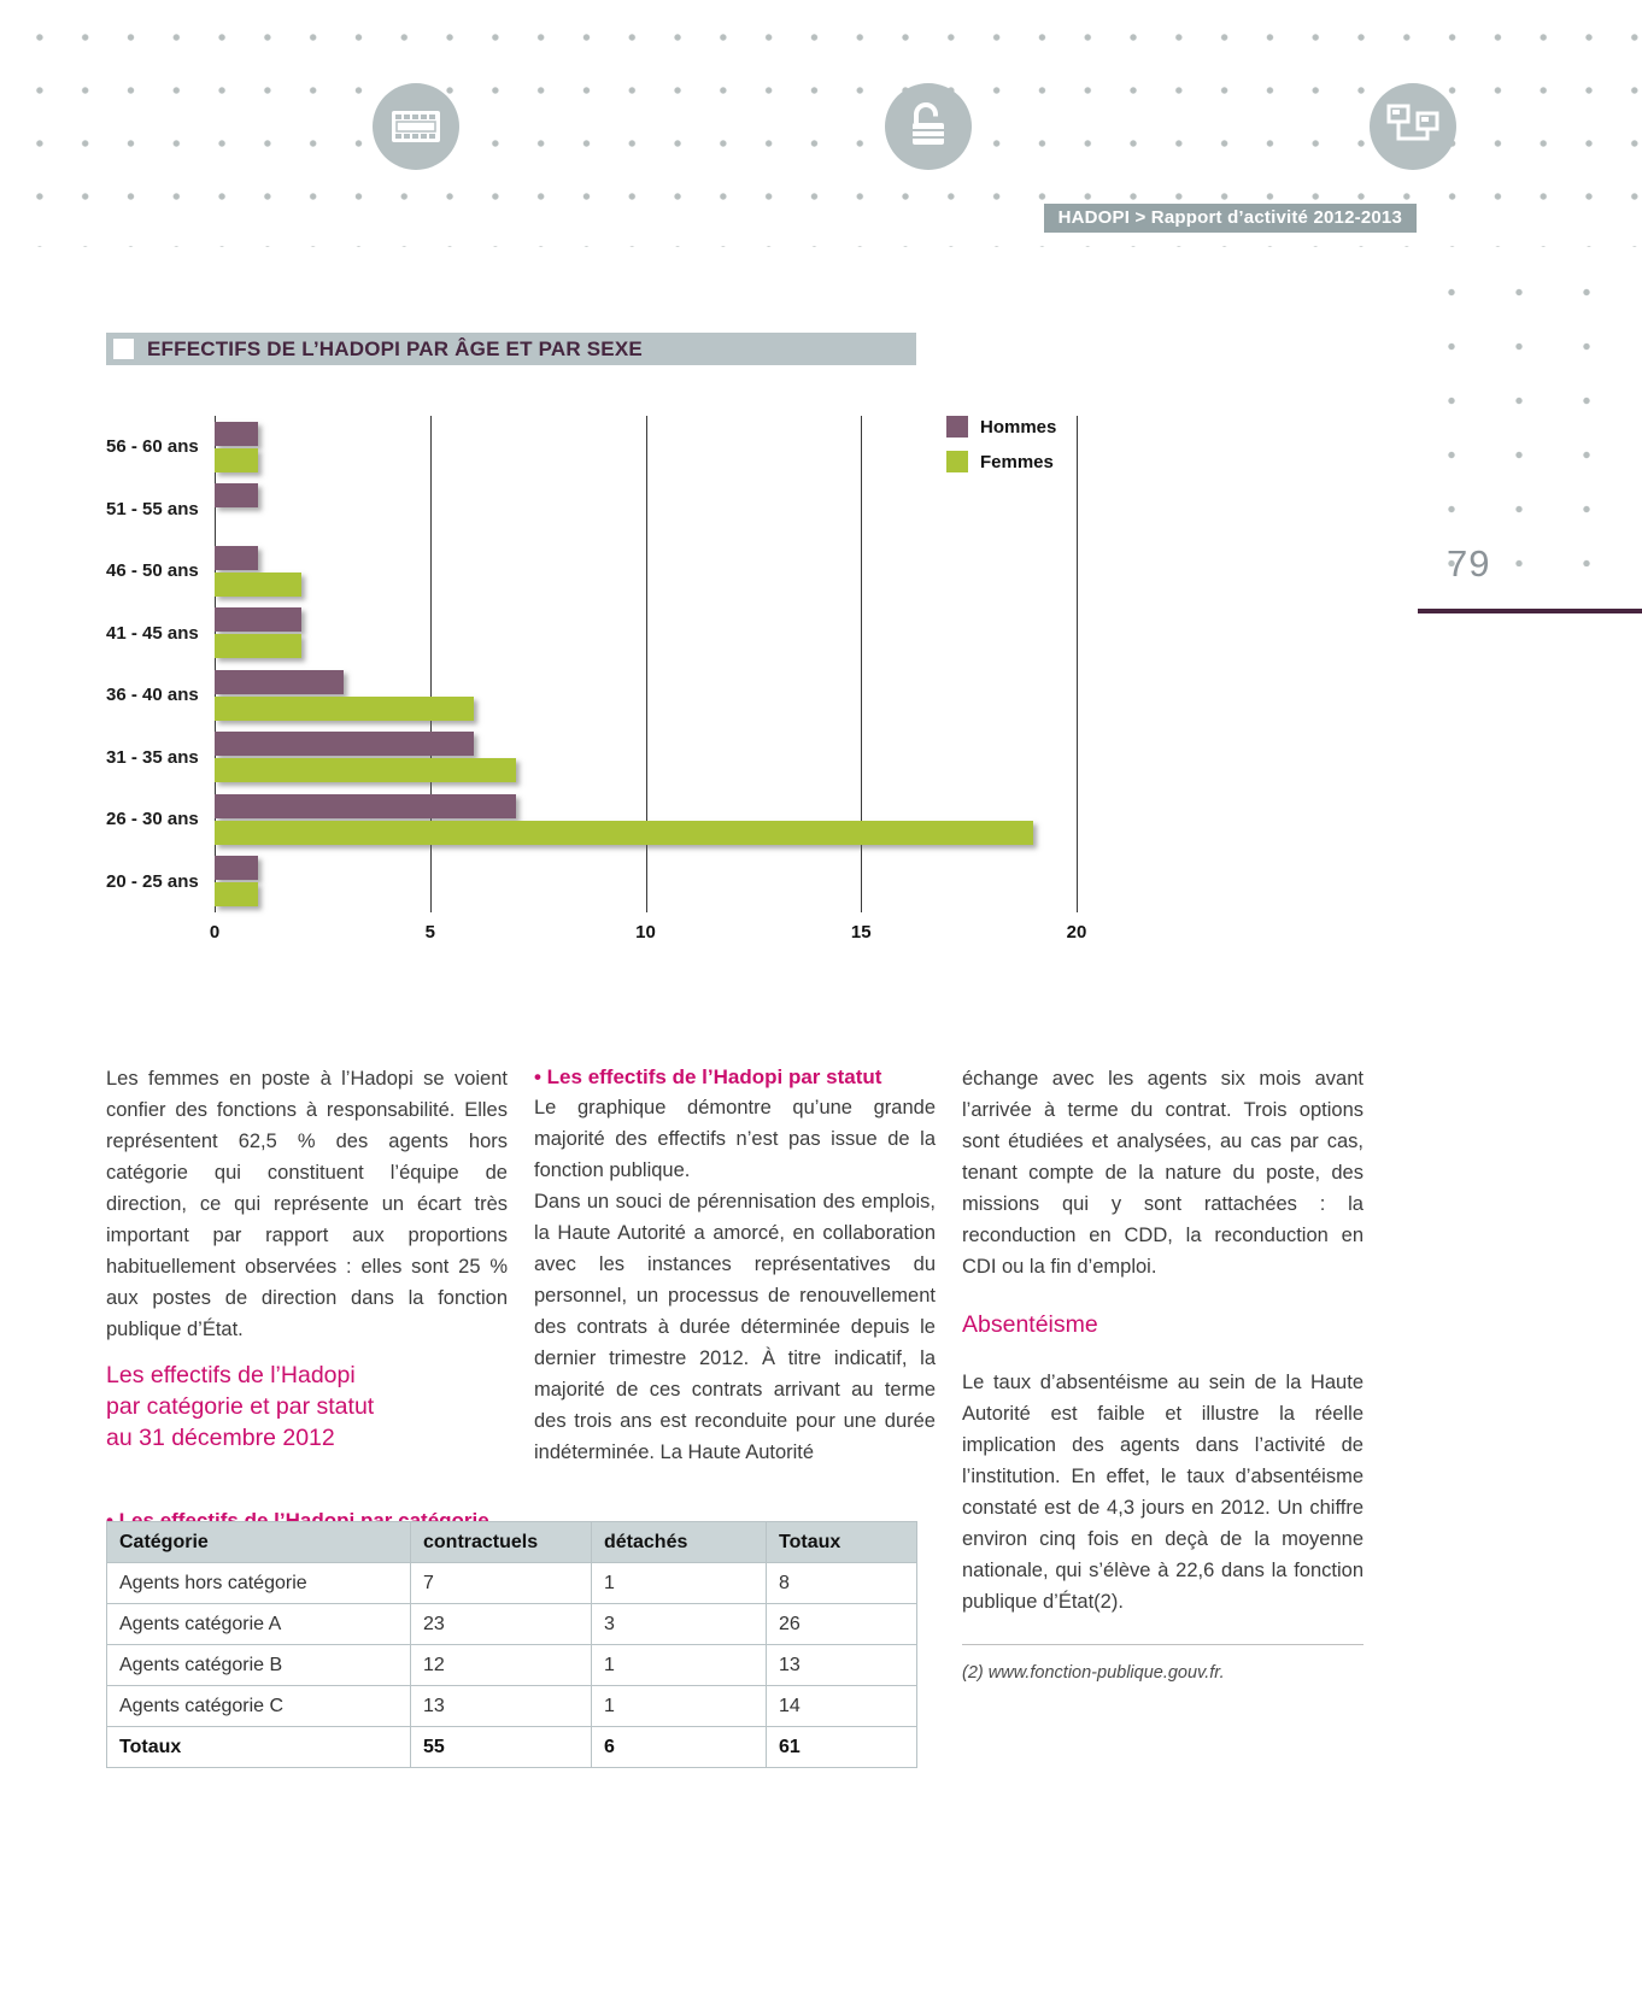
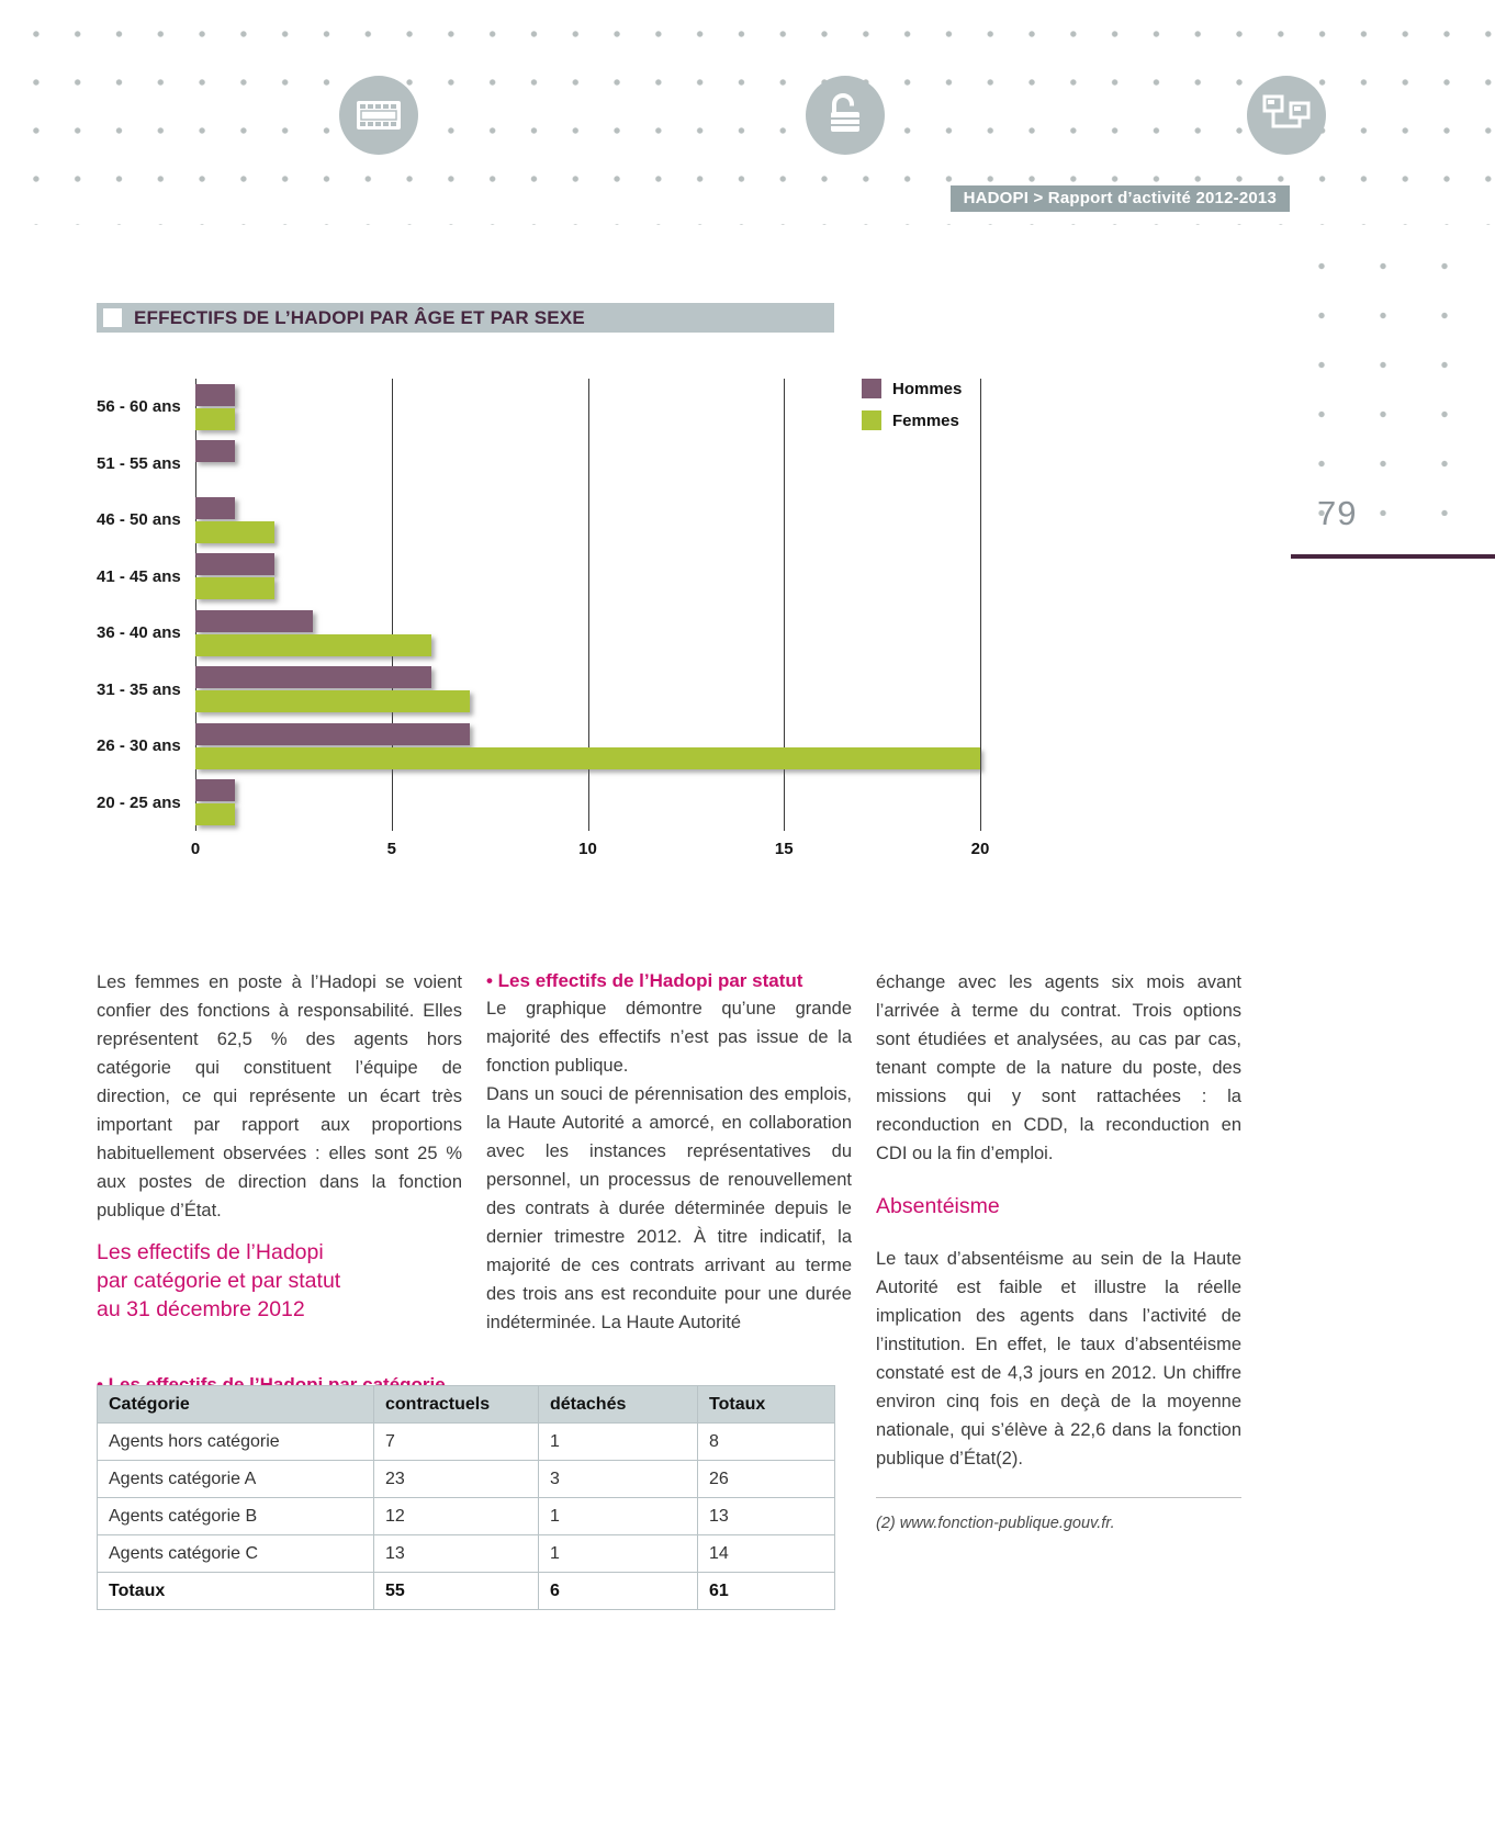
Femmes/26 - 30 ans: 19 -> 20
